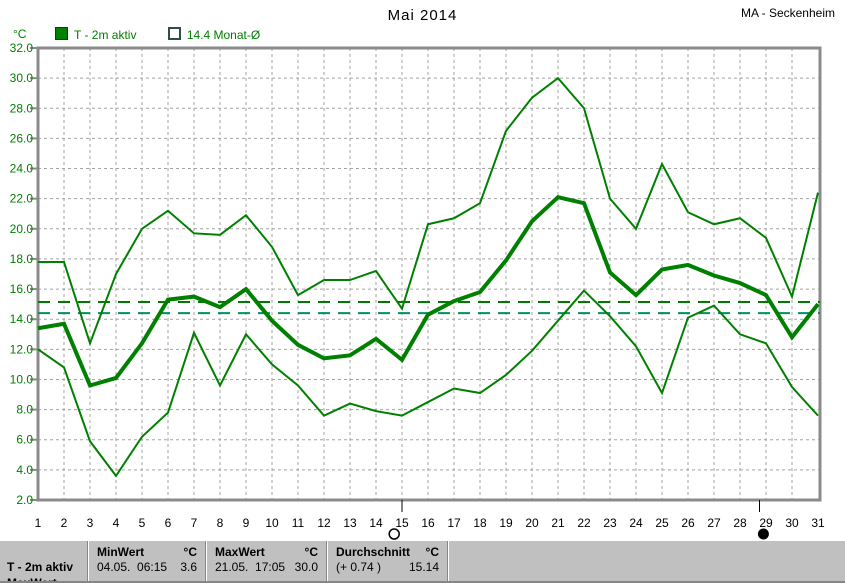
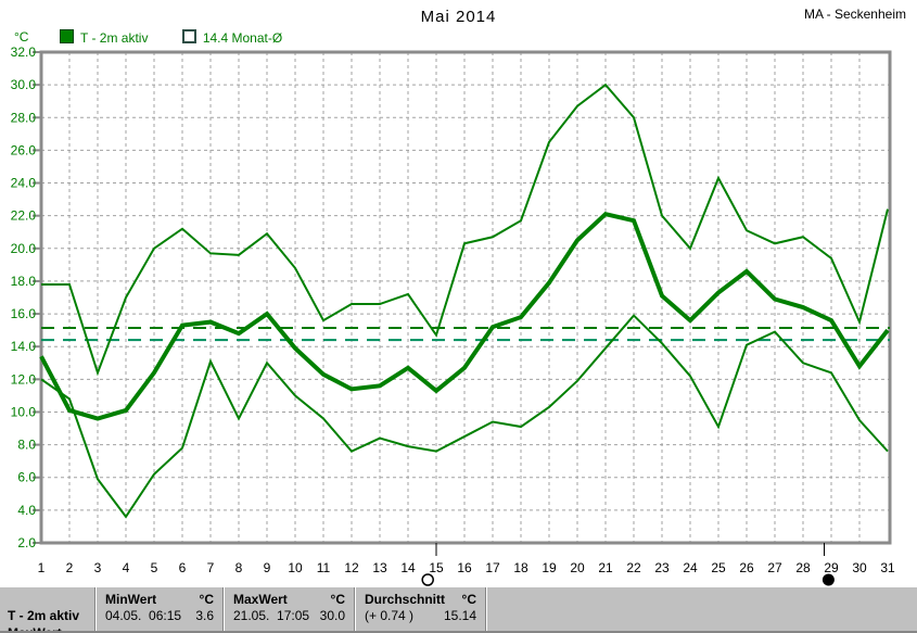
T - 2m aktiv/2: 13.7 -> 10.1
T - 2m aktiv/16: 14.3 -> 12.7
T - 2m aktiv/26: 17.6 -> 18.6
